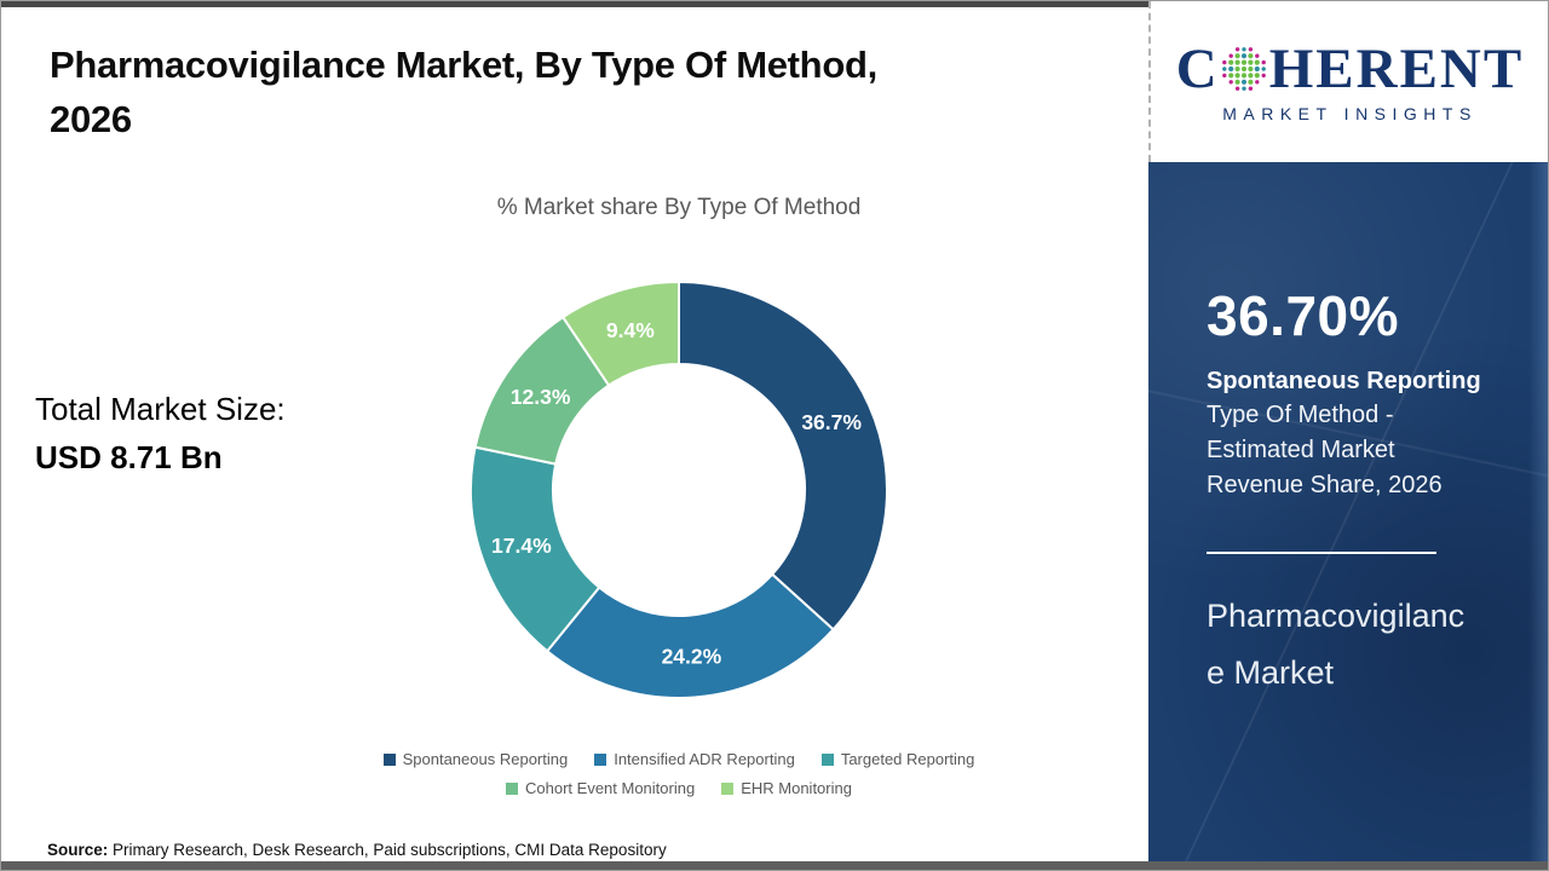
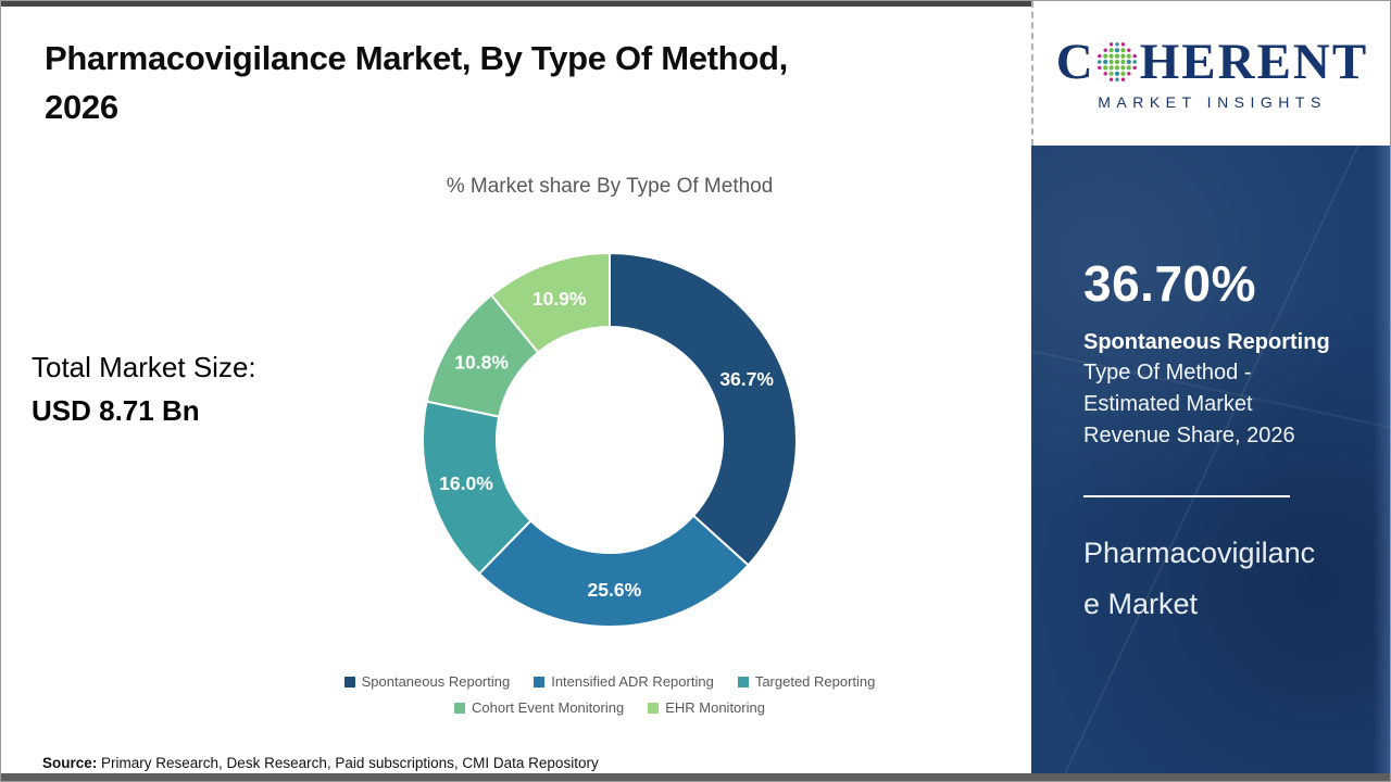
Intensified ADR Reporting: 24.2% -> 25.6%
Targeted Reporting: 17.4% -> 16.0%
Cohort Event Monitoring: 12.3% -> 10.8%
EHR Monitoring: 9.4% -> 10.9%
